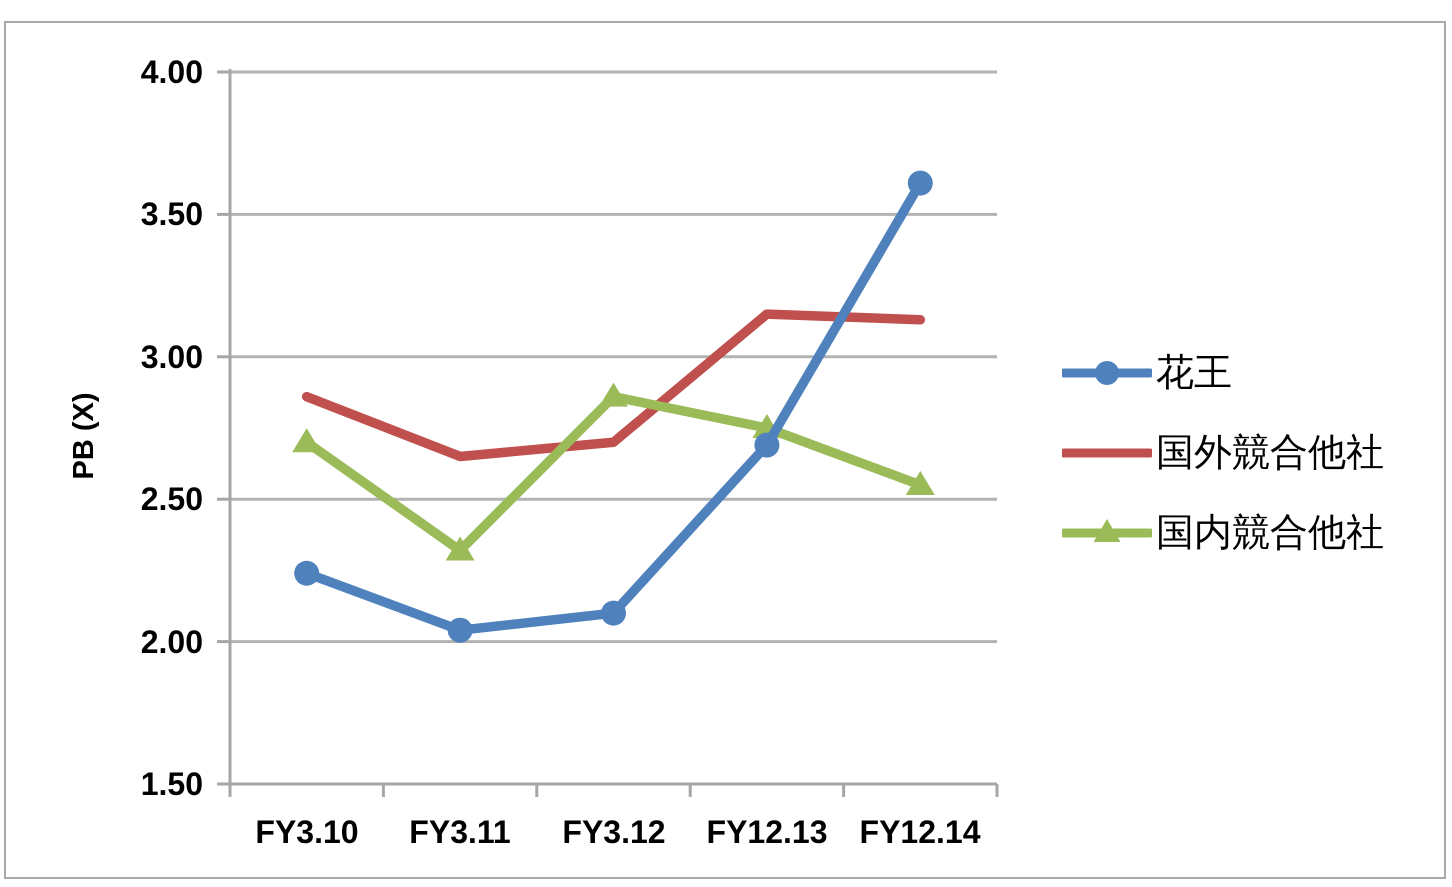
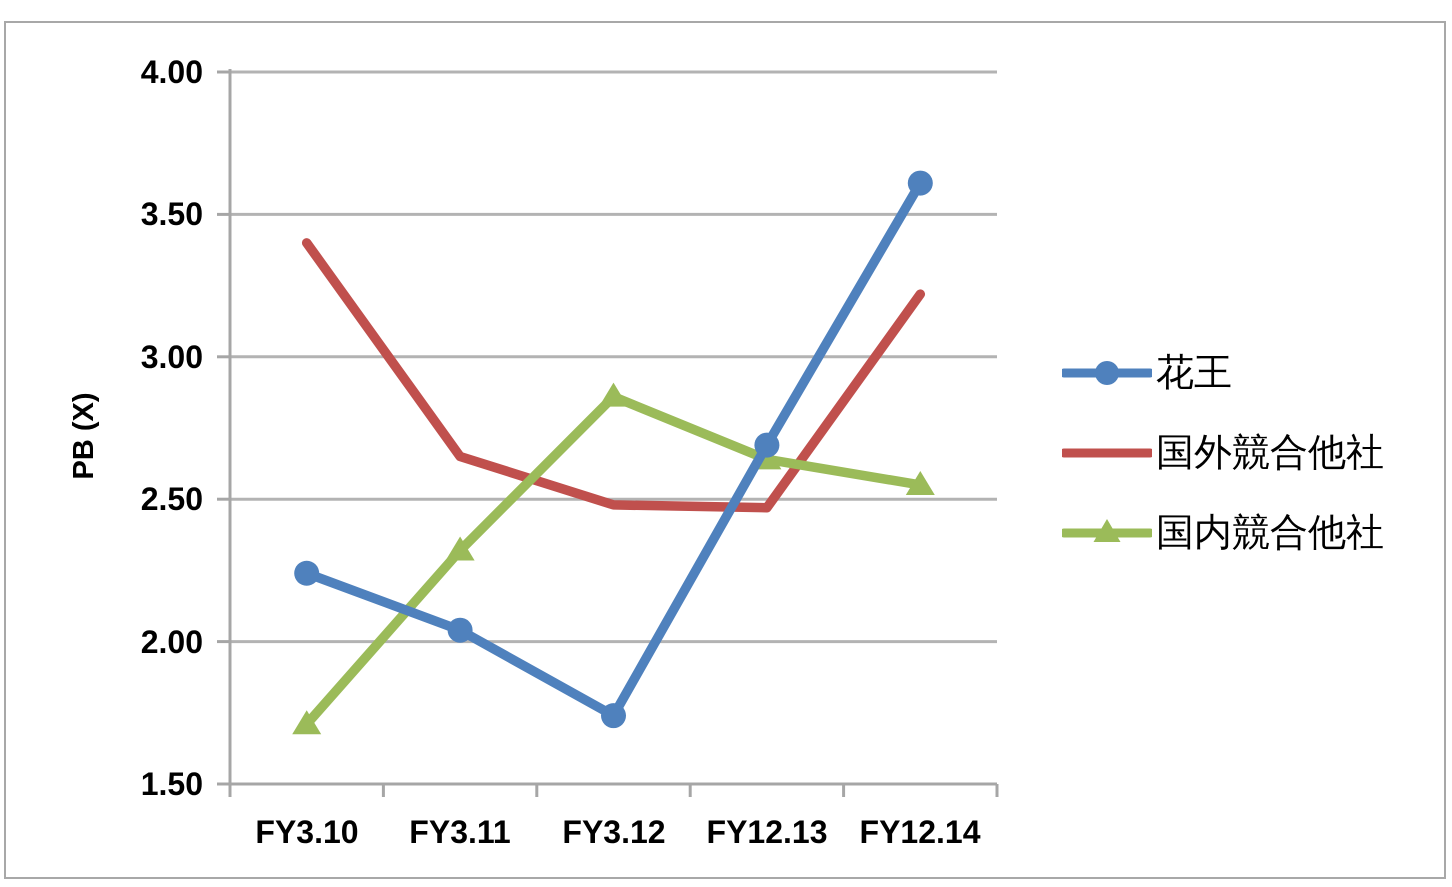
国外競合他社/FY3.10: 2.86 -> 3.40
国内競合他社/FY3.10: 2.70 -> 1.71
花王/FY3.12: 2.10 -> 1.74
国外競合他社/FY3.12: 2.70 -> 2.48
国外競合他社/FY12.13: 3.15 -> 2.47
国内競合他社/FY12.13: 2.75 -> 2.64
国外競合他社/FY12.14: 3.13 -> 3.22
